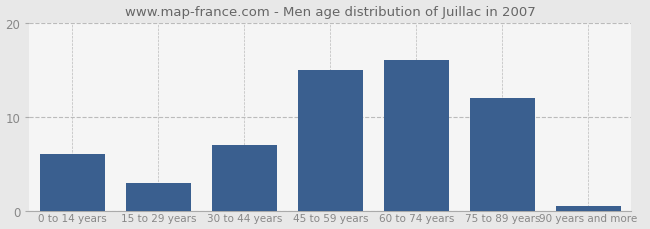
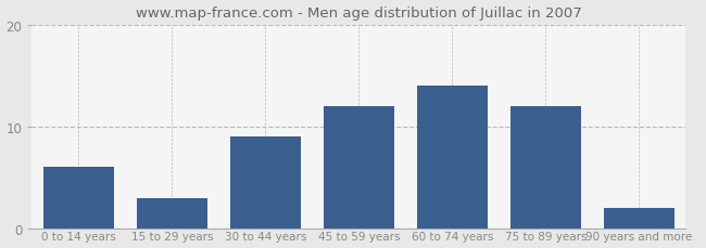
30 to 44 years: 7.0 -> 9.0
45 to 59 years: 15.0 -> 12.0
60 to 74 years: 16.0 -> 14.0
90 years and more: 0.5 -> 2.0
